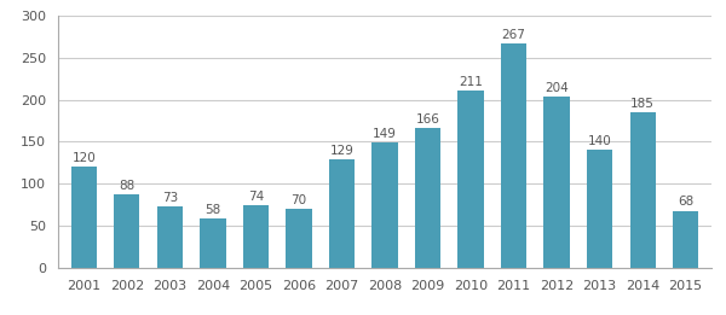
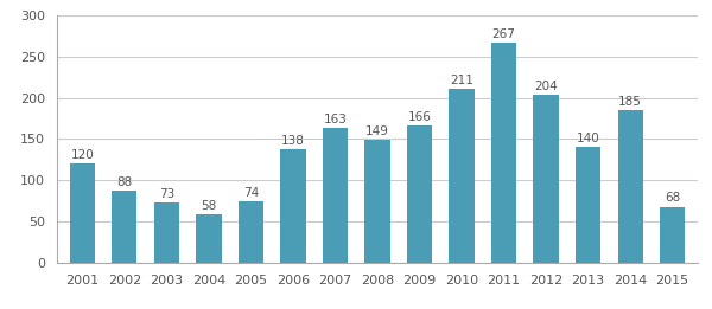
2006: 70 -> 138
2007: 129 -> 163
